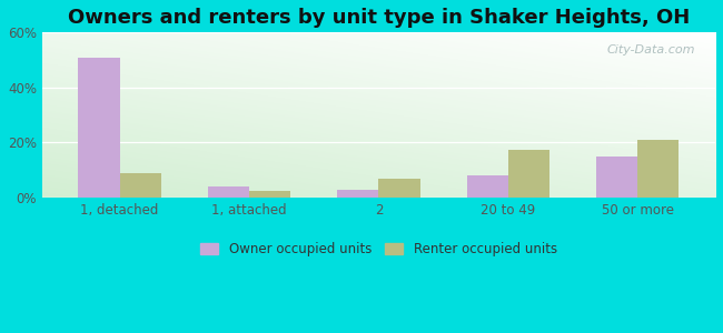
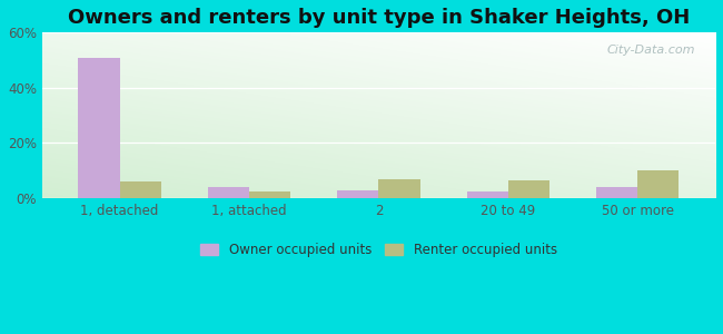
Renter occupied units/1, detached: 9.0% -> 6.0%
Owner occupied units/20 to 49: 8.0% -> 2.5%
Renter occupied units/20 to 49: 17.5% -> 6.5%
Owner occupied units/50 or more: 15.0% -> 4.0%
Renter occupied units/50 or more: 21.0% -> 10.0%
